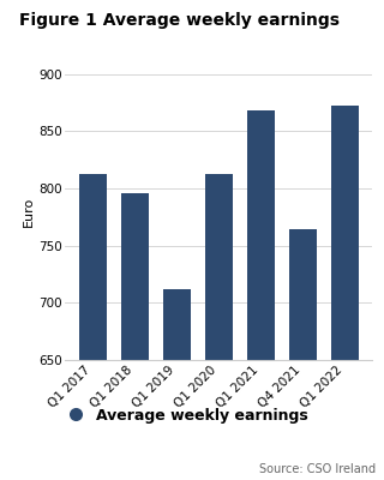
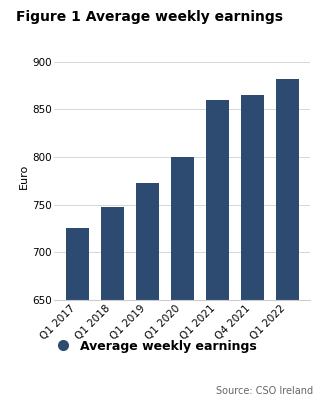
Q1 2017: 812 -> 725
Q1 2018: 796 -> 747
Q1 2019: 712 -> 773
Q1 2020: 812 -> 800
Q1 2021: 868 -> 860
Q4 2021: 764 -> 865
Q1 2022: 872 -> 882
